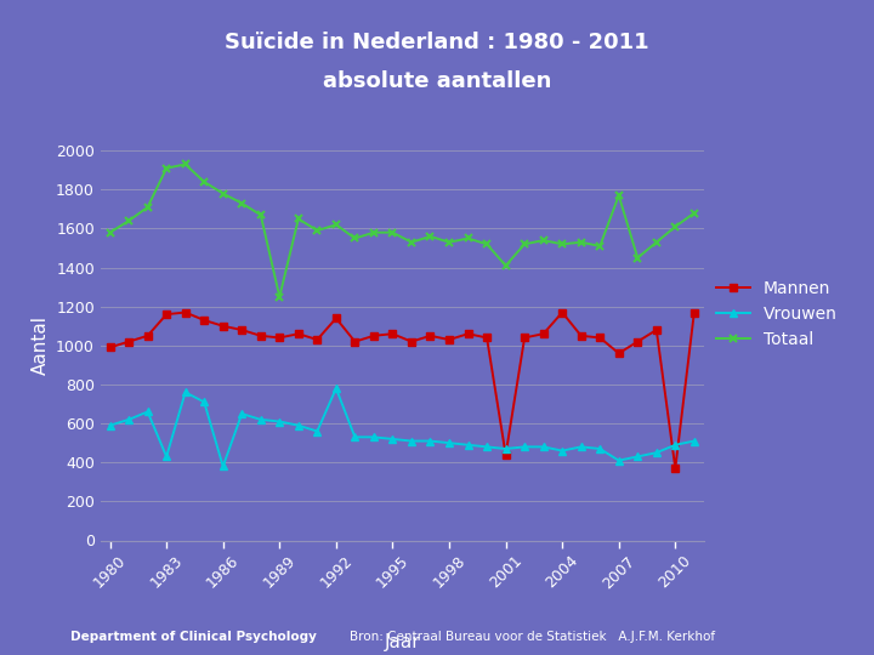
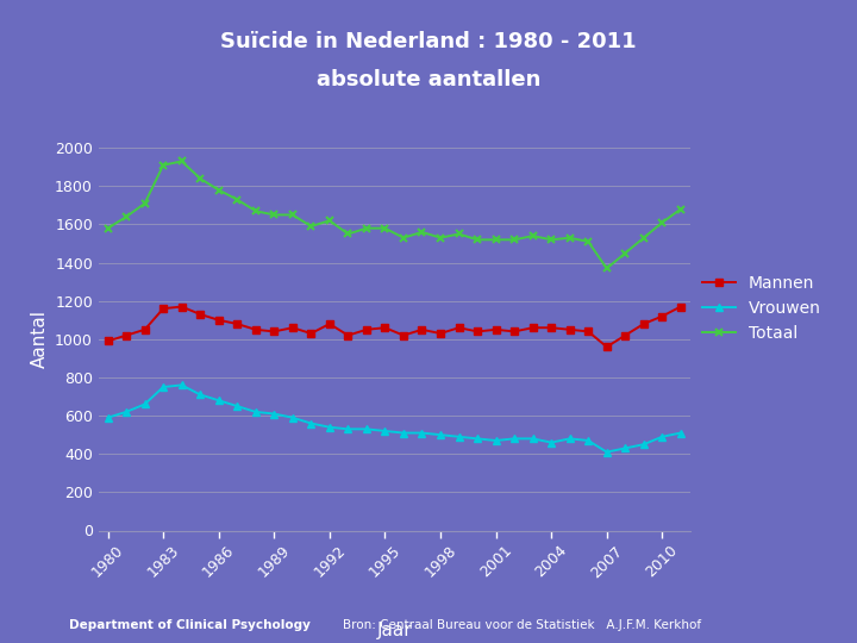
Vrouwen/1983: 430 -> 750
Vrouwen/1986: 380 -> 680
Totaal/1989: 1250 -> 1650
Mannen/1992: 1140 -> 1080
Vrouwen/1992: 780 -> 540
Mannen/2001: 440 -> 1050
Totaal/2001: 1410 -> 1520
Mannen/2004: 1170 -> 1060
Totaal/2007: 1770 -> 1370
Mannen/2010: 370 -> 1120
